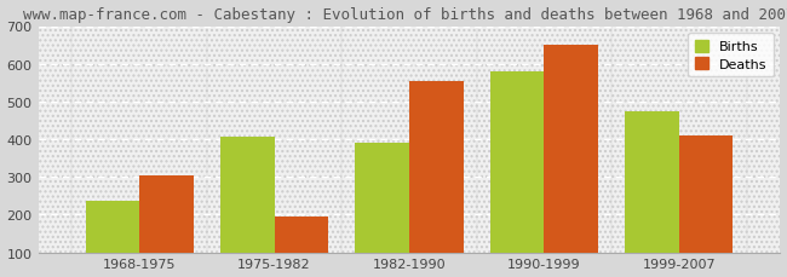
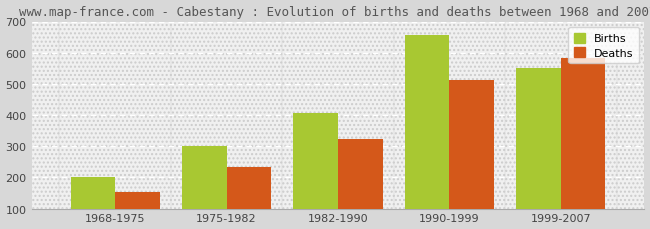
Births/1968-1975: 235 -> 200
Deaths/1968-1975: 305 -> 152
Births/1975-1982: 405 -> 300
Deaths/1975-1982: 195 -> 232
Births/1982-1990: 390 -> 408
Deaths/1982-1990: 555 -> 322
Births/1990-1999: 580 -> 658
Deaths/1990-1999: 650 -> 511
Births/1999-2007: 475 -> 552
Deaths/1999-2007: 410 -> 582
